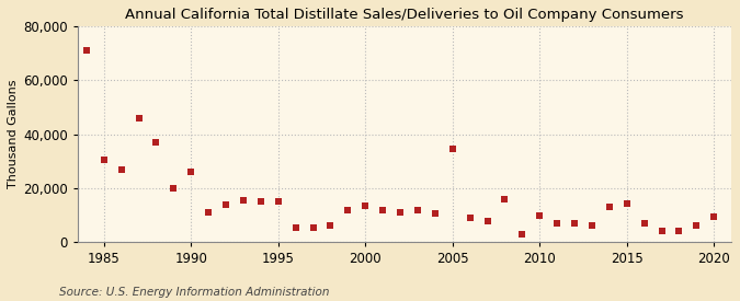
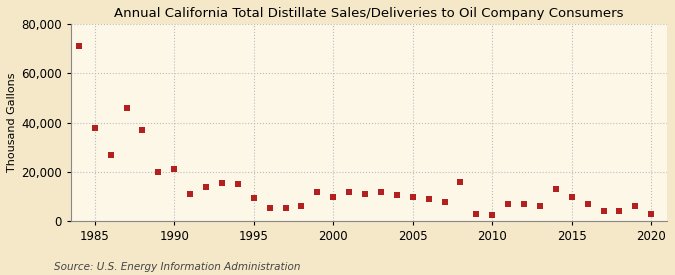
1985: 30,500 -> 38,000
1990: 26,000 -> 21,000
1995: 15,000 -> 9,500
2000: 13,500 -> 10,000
2005: 34,500 -> 10,000
2010: 10,000 -> 2,500
2015: 14,500 -> 10,000
2020: 9,500 -> 3,000
